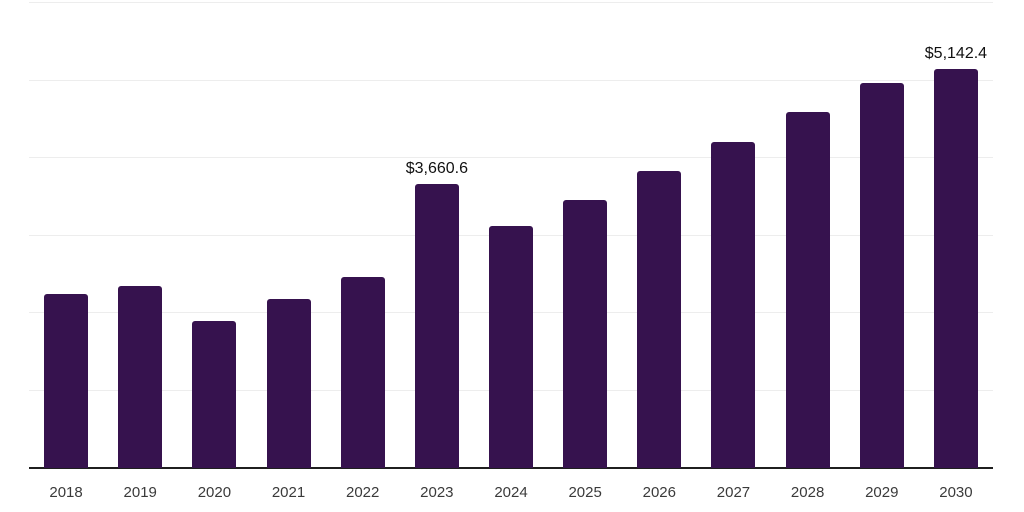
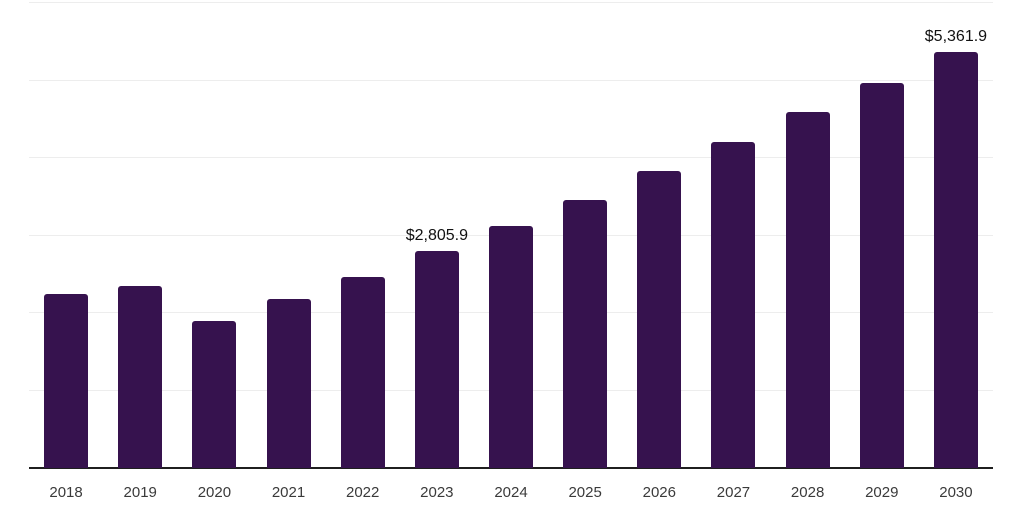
2023: $3,660.6 -> $2,805.9
2030: $5,142.4 -> $5,361.9
